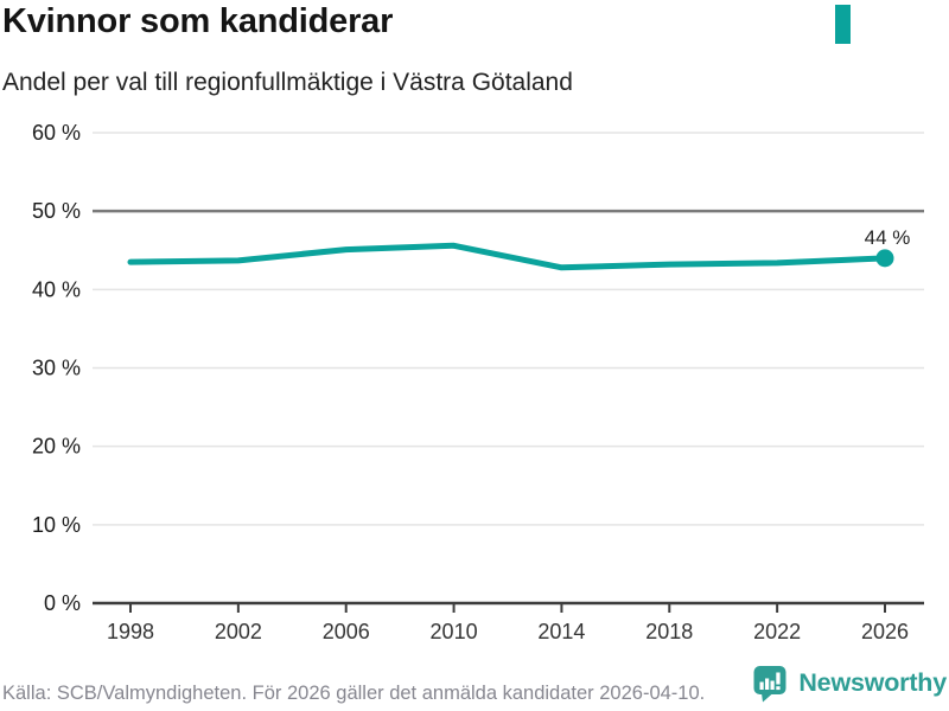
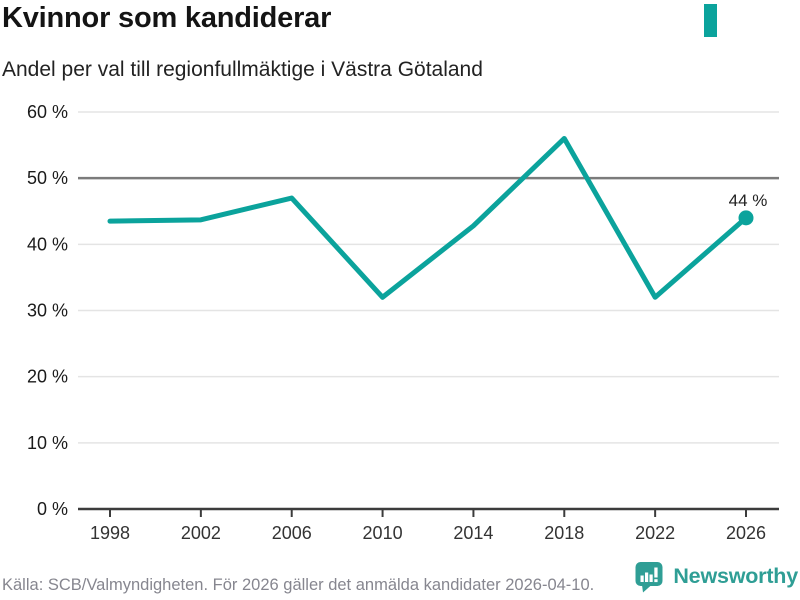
2006: 45% -> 47%
2010: 46% -> 32%
2018: 43% -> 56%
2022: 43% -> 32%
